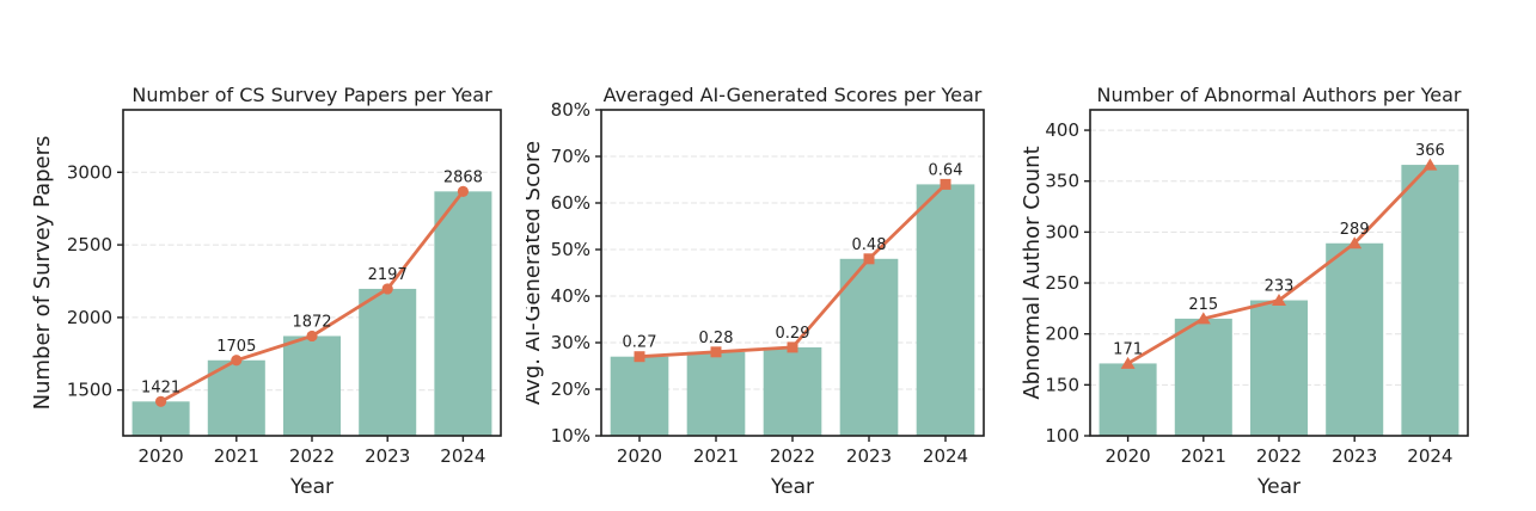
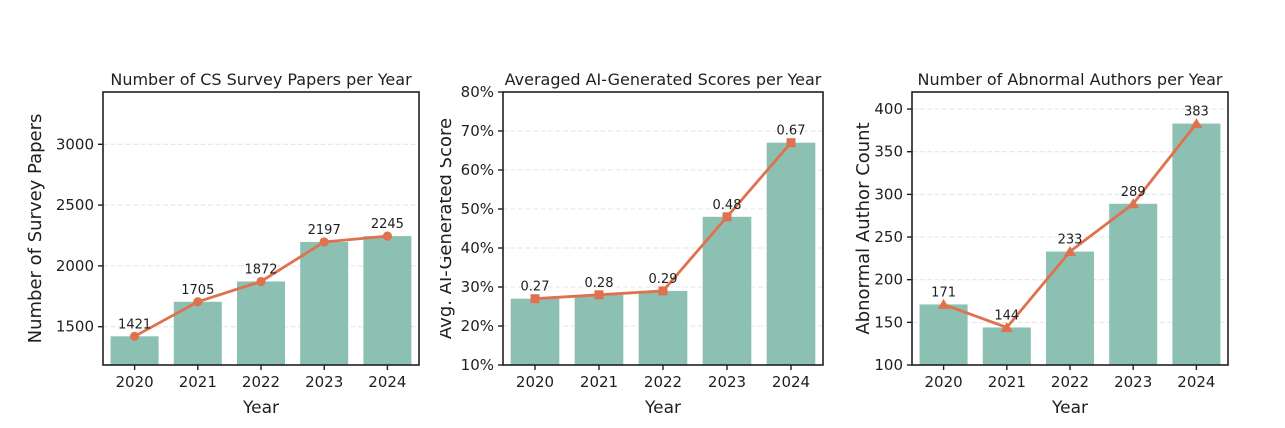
Number of CS Survey Papers per Year/2024: 2868 -> 2245
Averaged AI-Generated Scores per Year/2024: 0.64 -> 0.67
Number of Abnormal Authors per Year/2021: 215 -> 144
Number of Abnormal Authors per Year/2024: 366 -> 383
